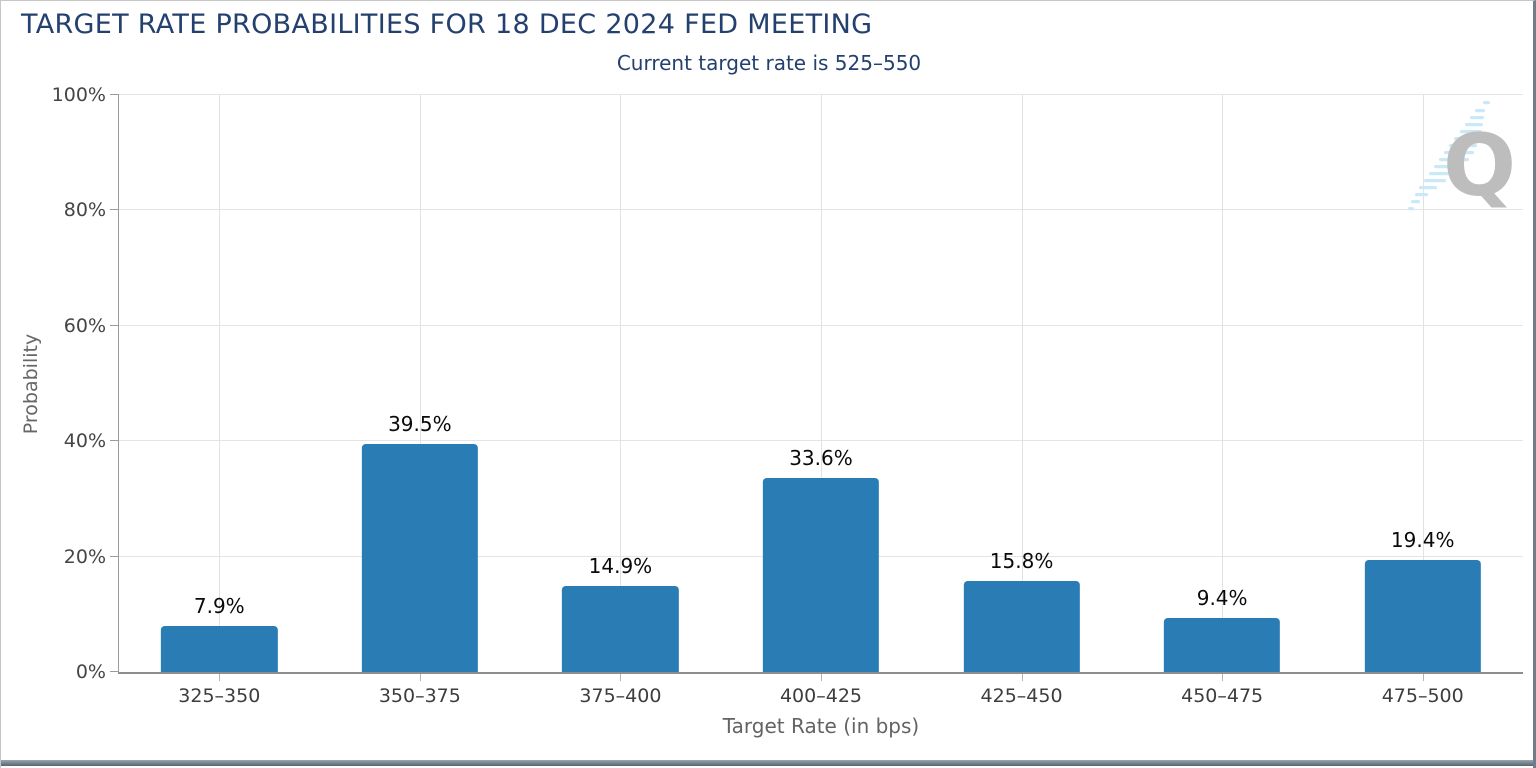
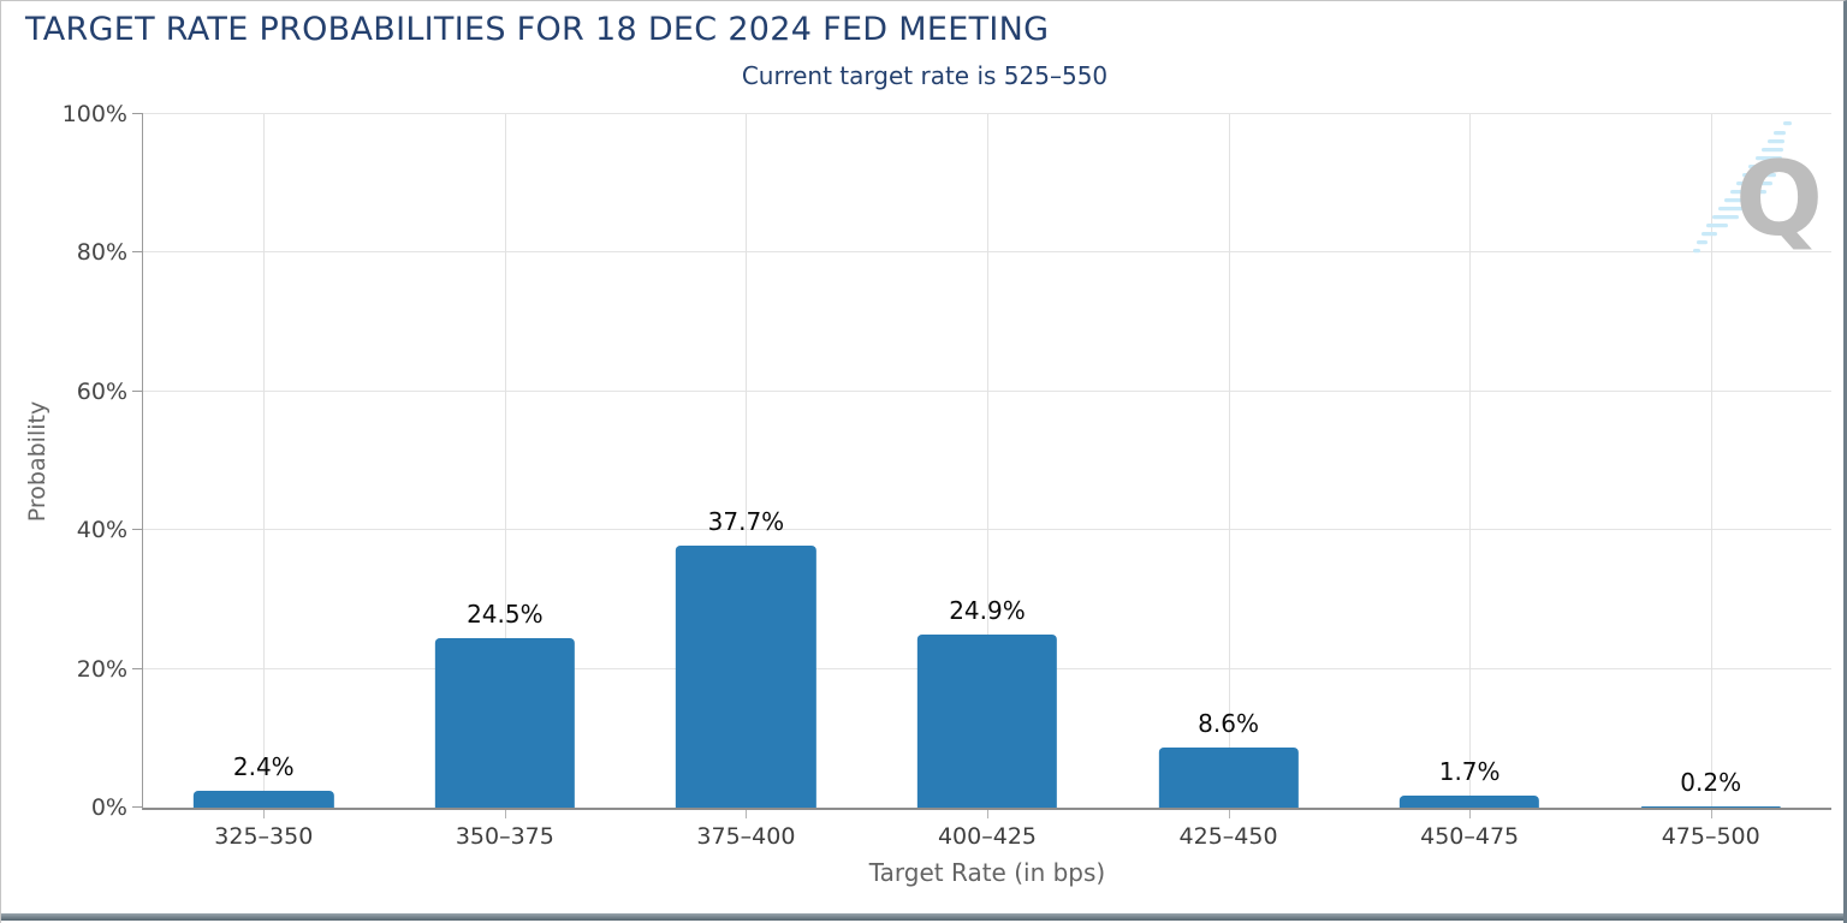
325–350: 7.9% -> 2.4%
350–375: 39.5% -> 24.5%
375–400: 14.9% -> 37.7%
400–425: 33.6% -> 24.9%
425–450: 15.8% -> 8.6%
450–475: 9.4% -> 1.7%
475–500: 19.4% -> 0.2%
